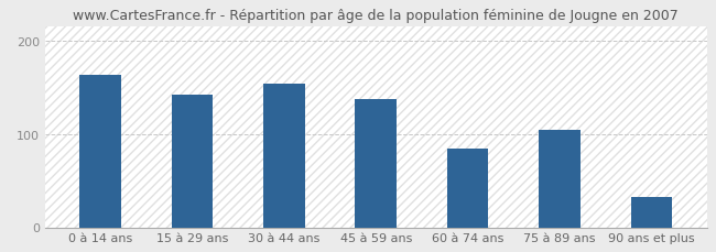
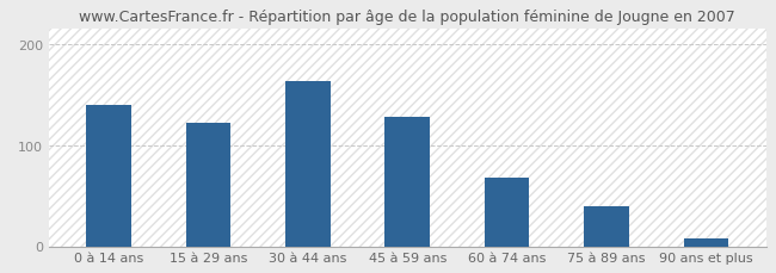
0 à 14 ans: 164 -> 140
15 à 29 ans: 142 -> 122
30 à 44 ans: 154 -> 163
45 à 59 ans: 138 -> 128
60 à 74 ans: 84 -> 68
75 à 89 ans: 104 -> 40
90 ans et plus: 32 -> 8
